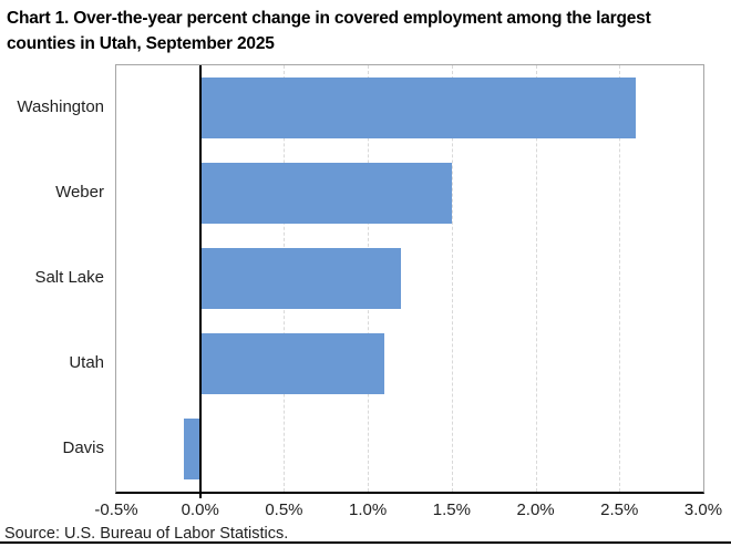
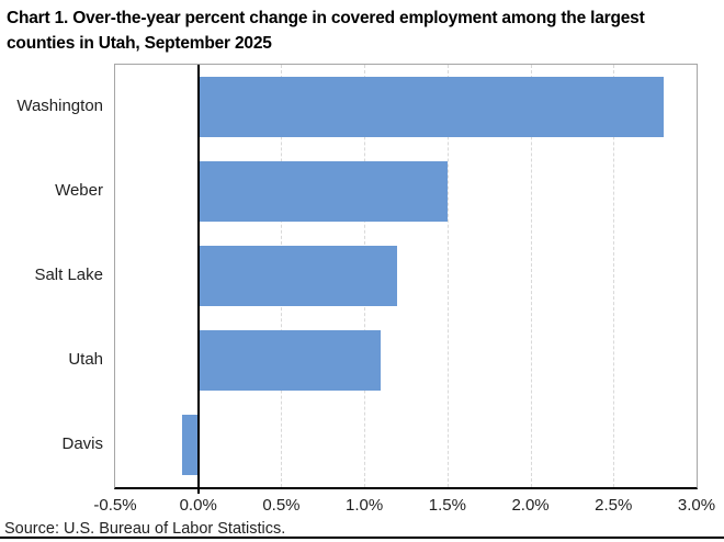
Washington: 2.6% -> 2.8%
